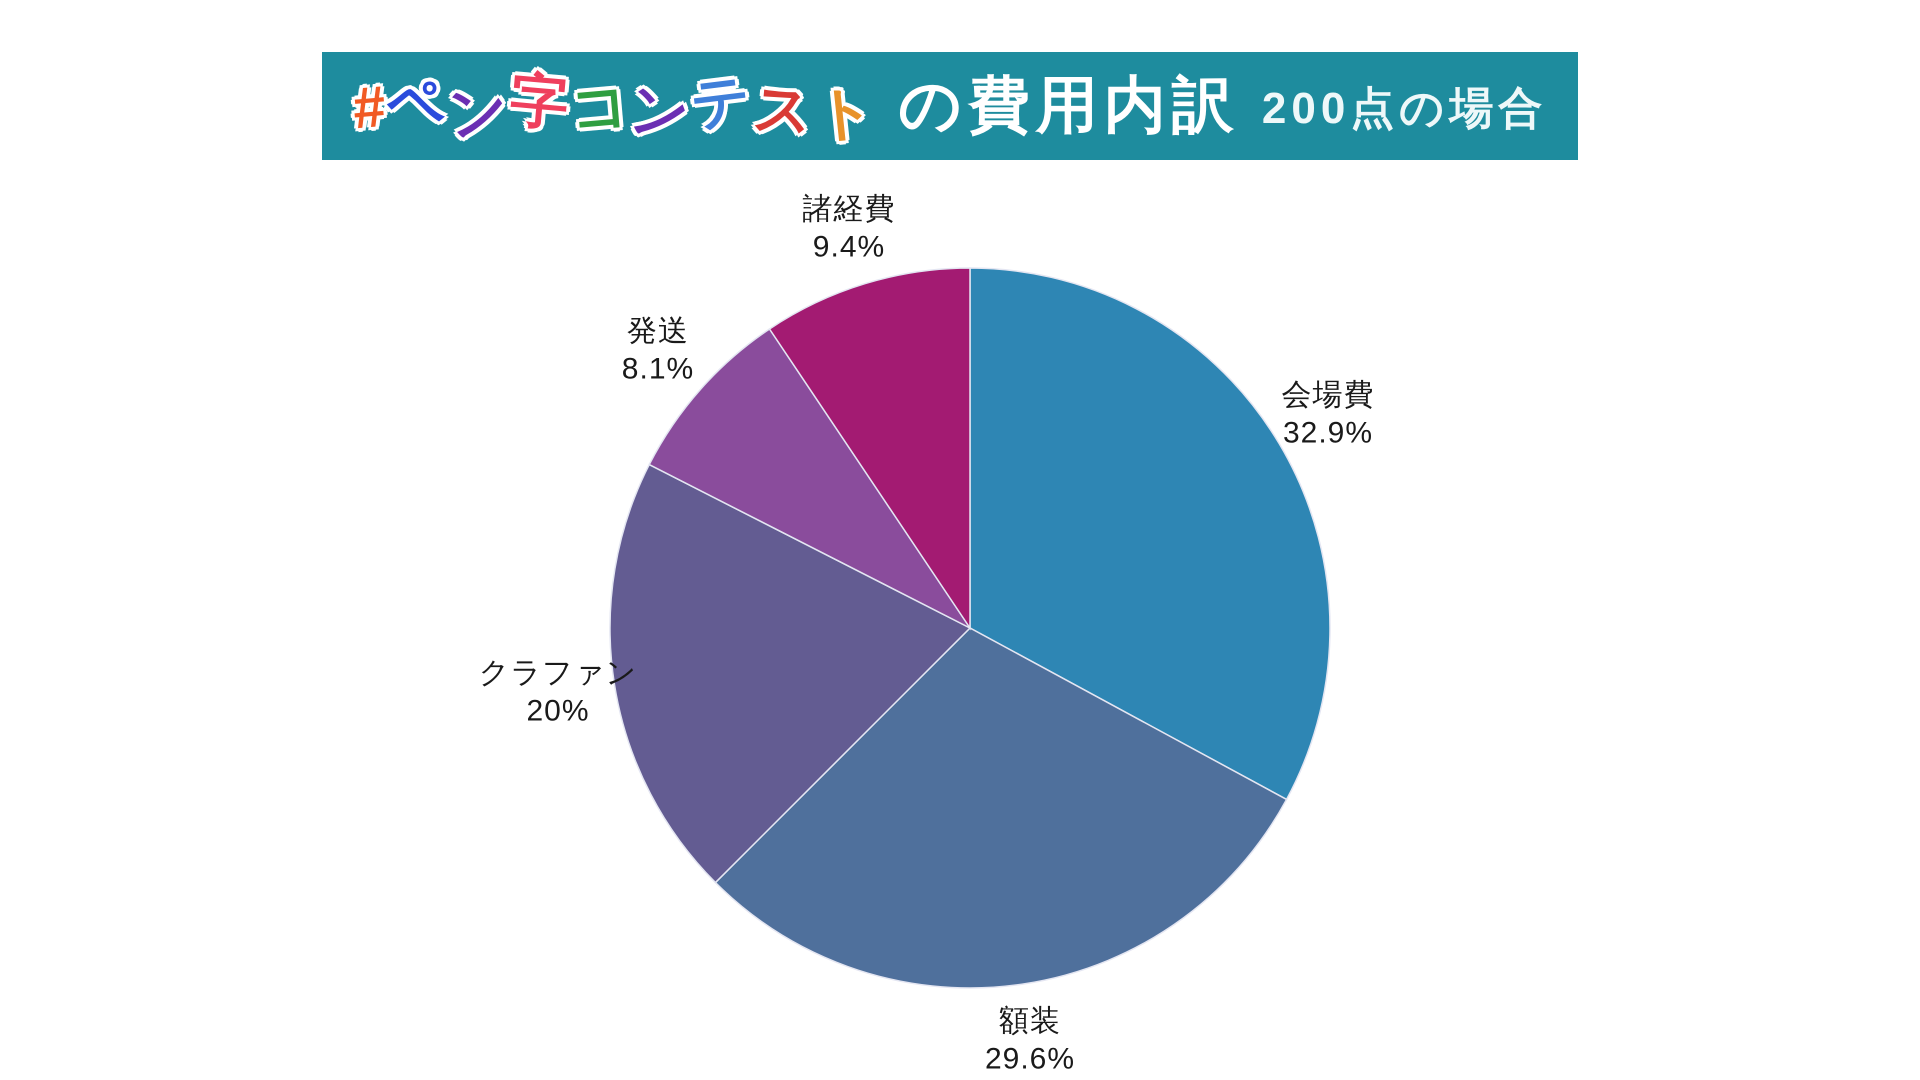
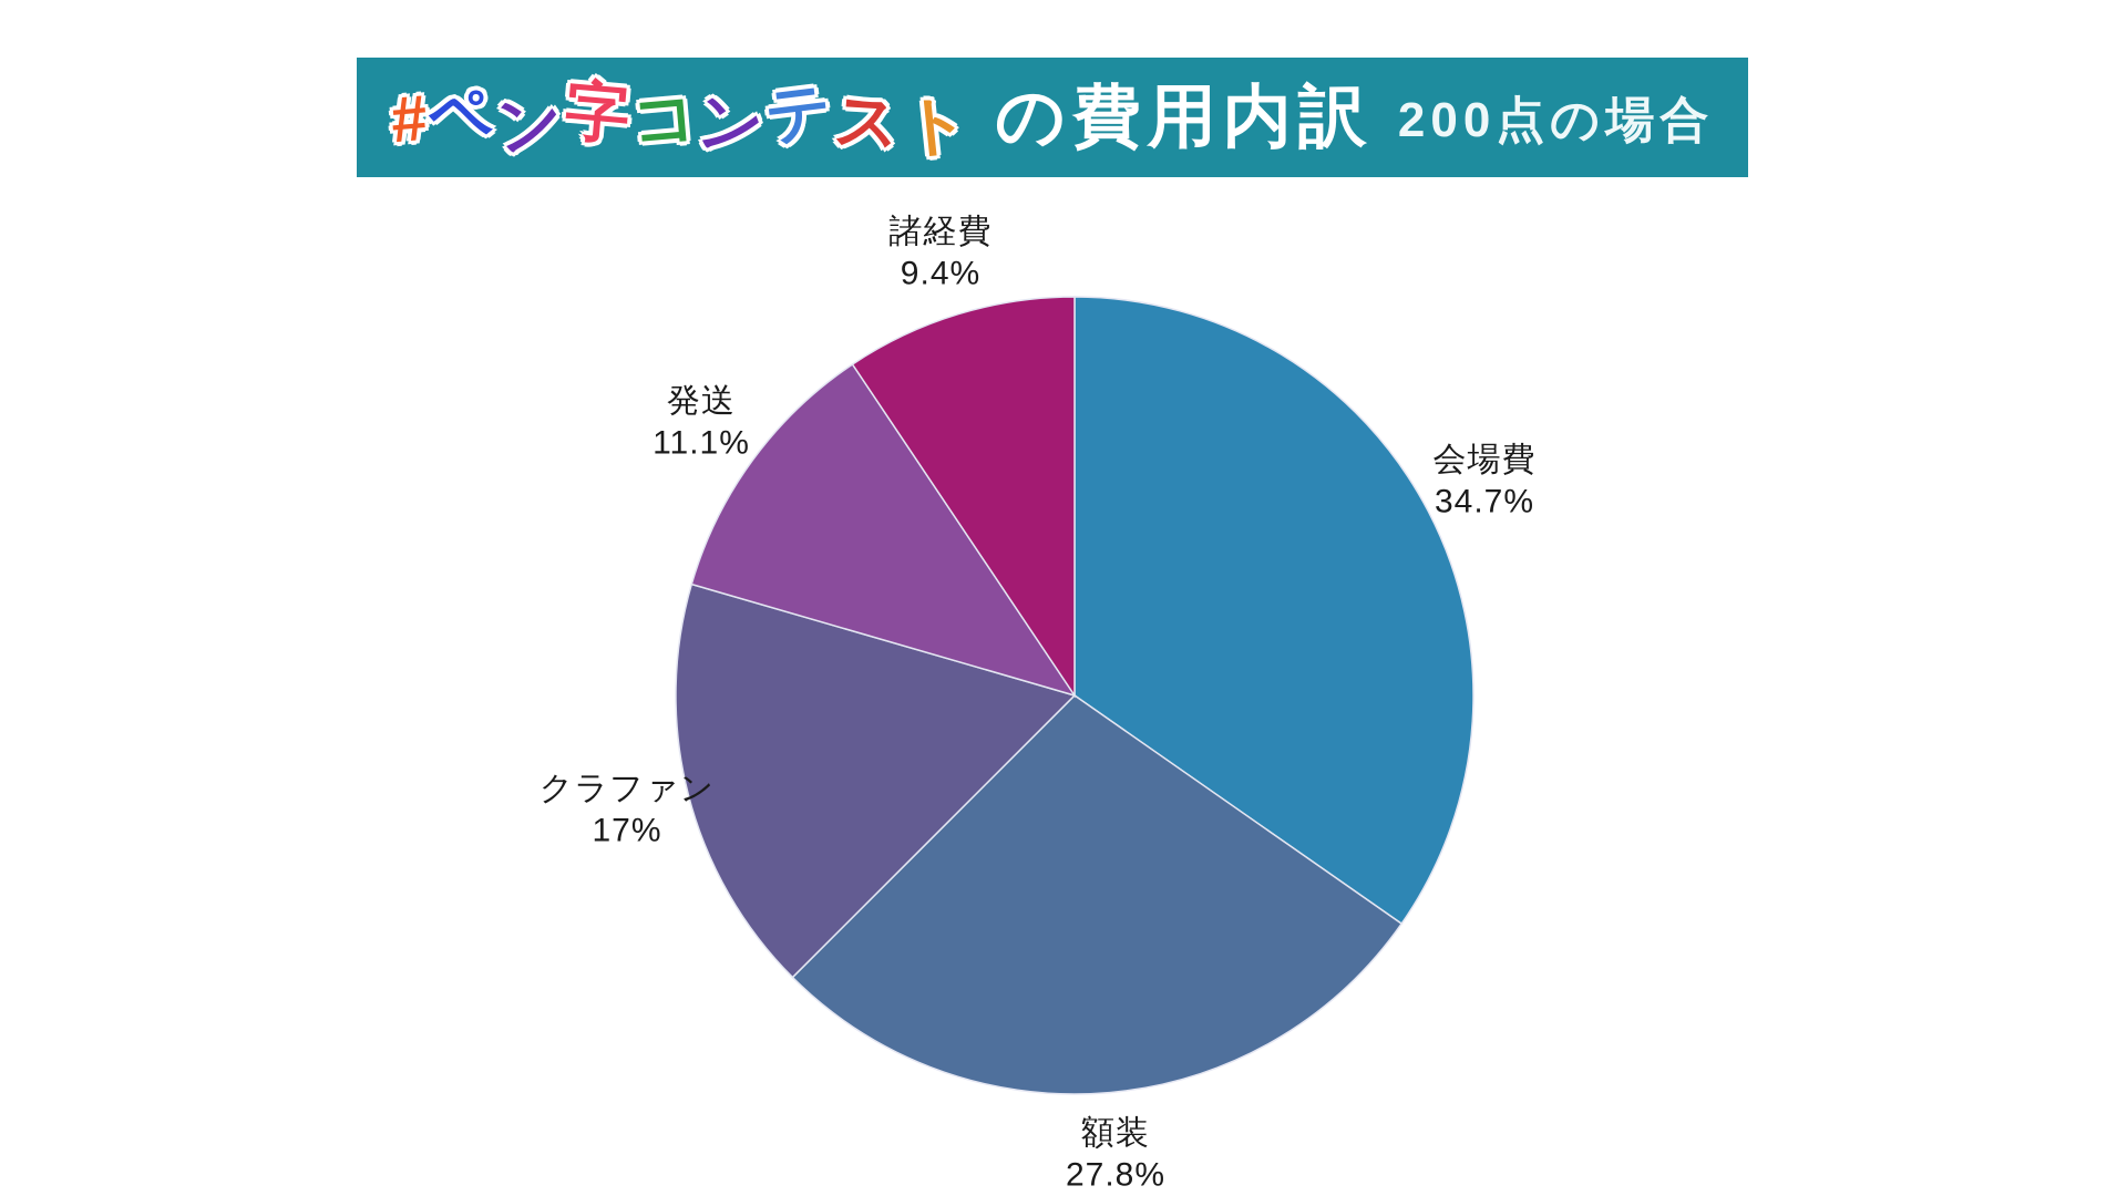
会場費: 32.9% -> 34.7%
額装: 29.6% -> 27.8%
クラファン: 20% -> 17%
発送: 8.1% -> 11.1%
